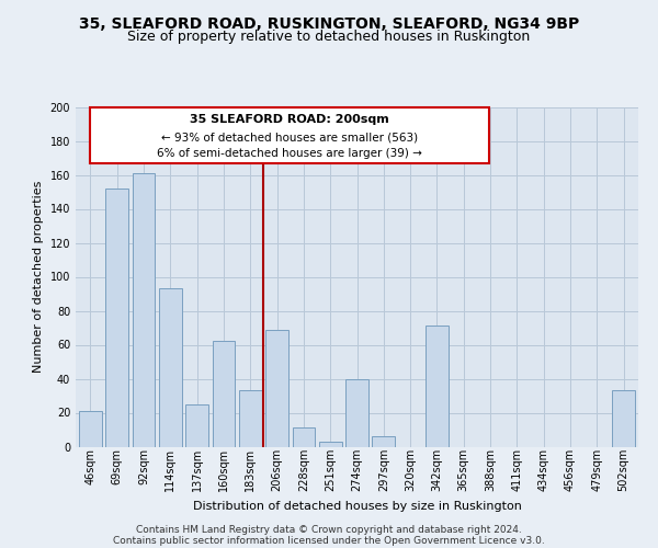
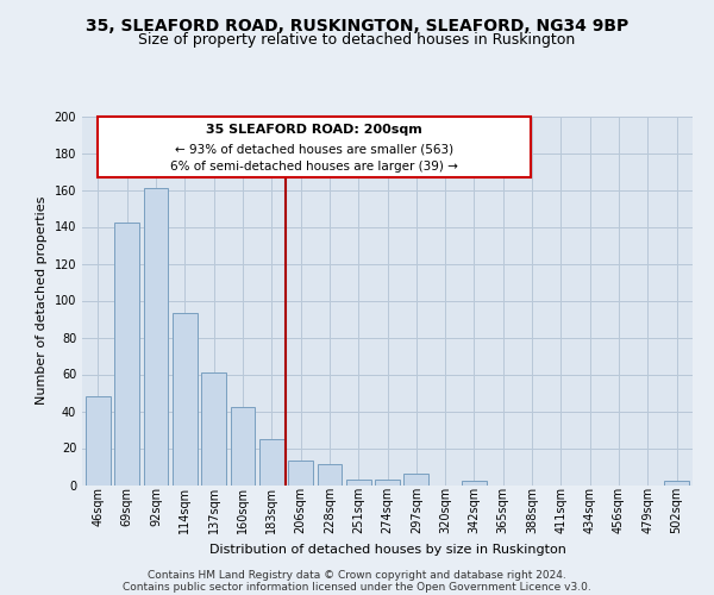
46sqm: 21 -> 48
69sqm: 152 -> 142
137sqm: 25 -> 61
160sqm: 62 -> 42
183sqm: 33 -> 25
206sqm: 69 -> 13
274sqm: 40 -> 3
342sqm: 71 -> 2
502sqm: 33 -> 2
